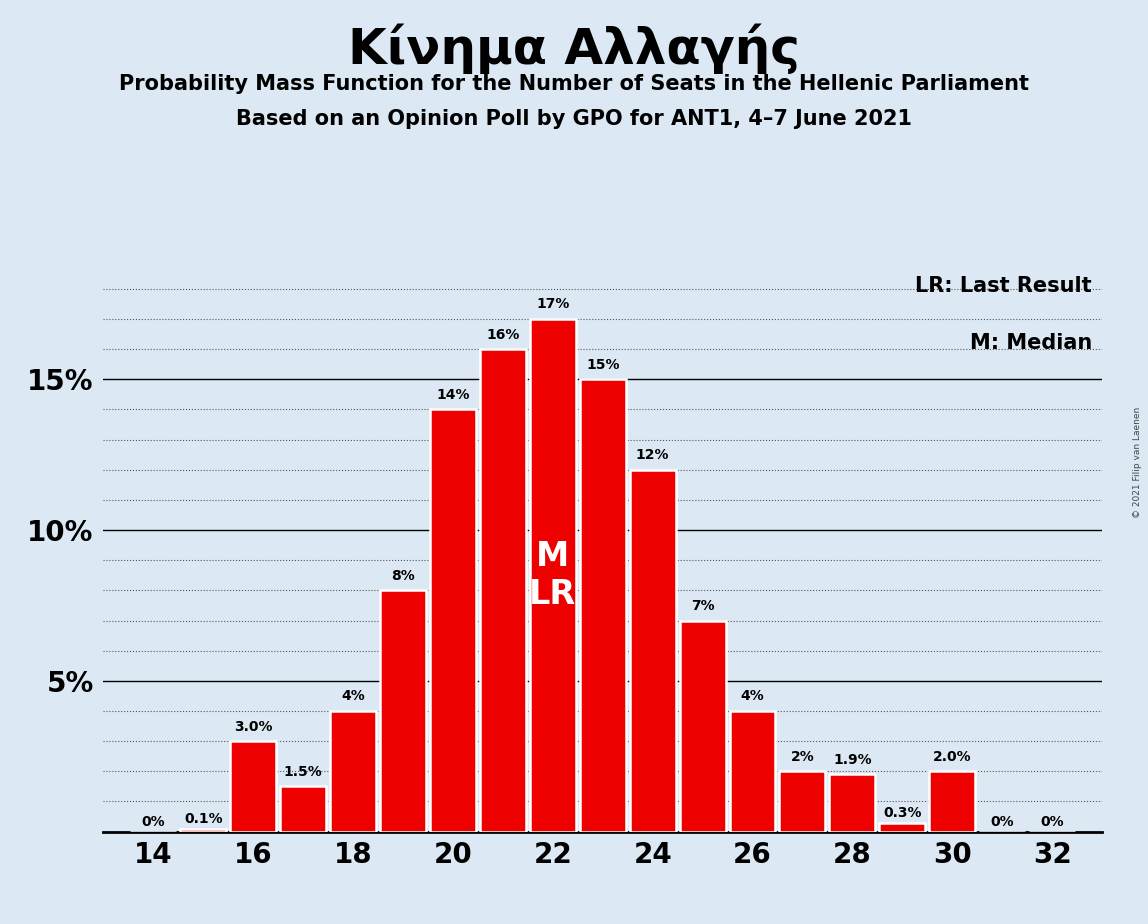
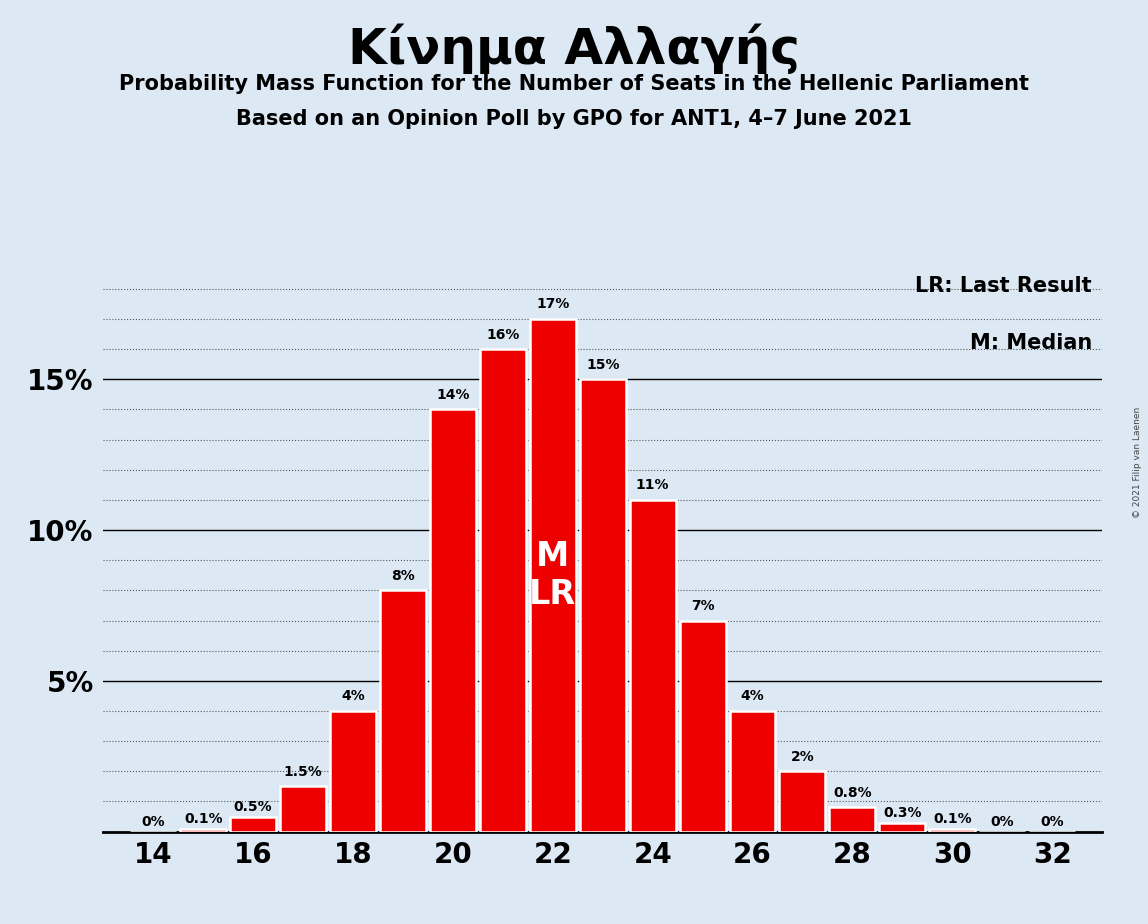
16: 3.0% -> 0.5%
24: 12% -> 11%
28: 1.9% -> 0.8%
30: 2.0% -> 0.1%
